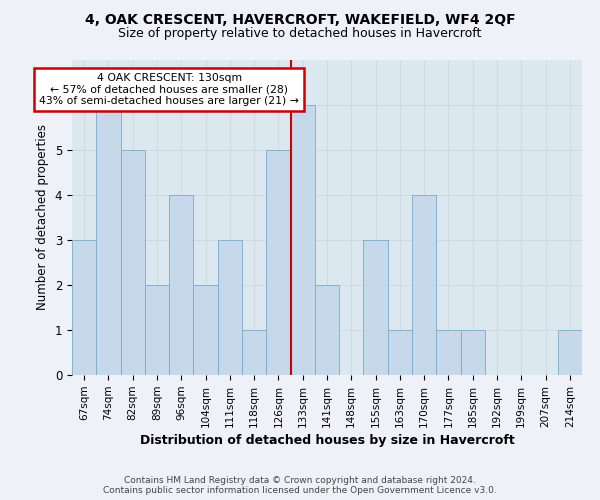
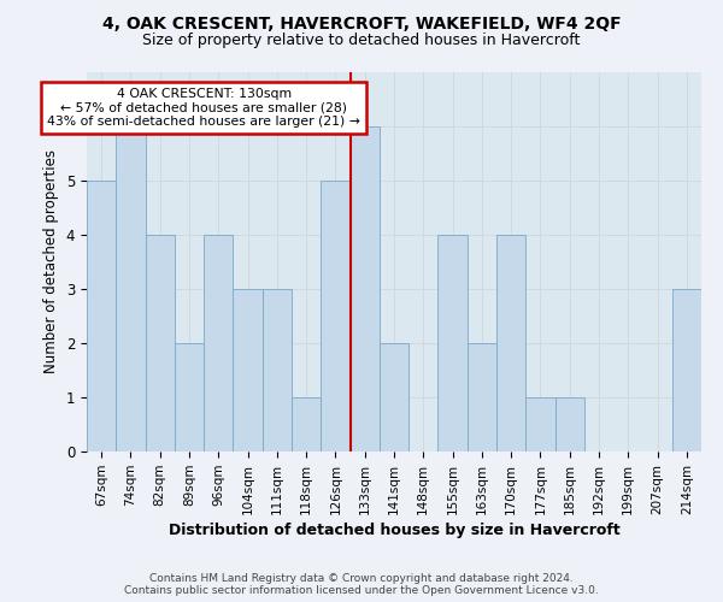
67sqm: 3 -> 5
82sqm: 5 -> 4
104sqm: 2 -> 3
155sqm: 3 -> 4
163sqm: 1 -> 2
214sqm: 1 -> 3
